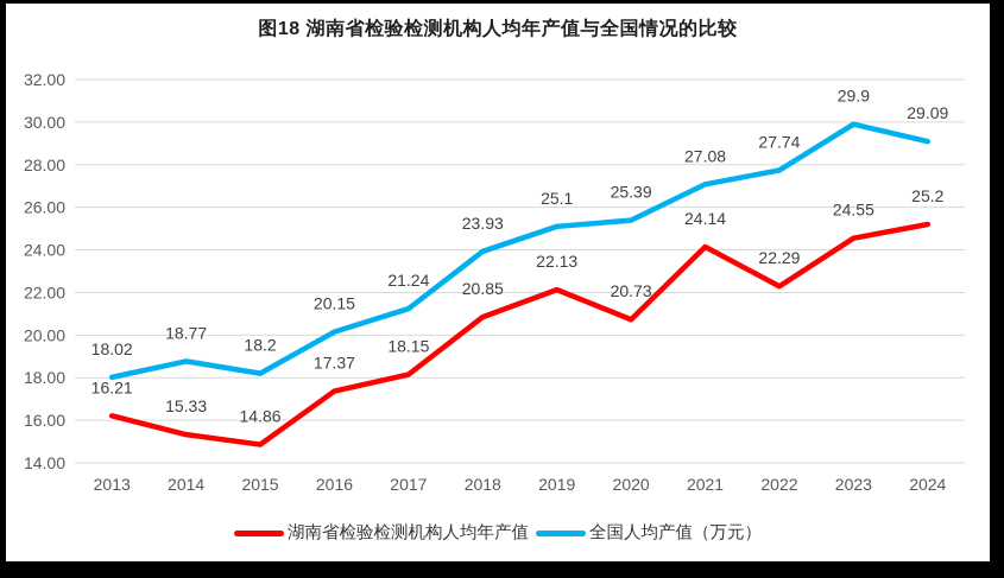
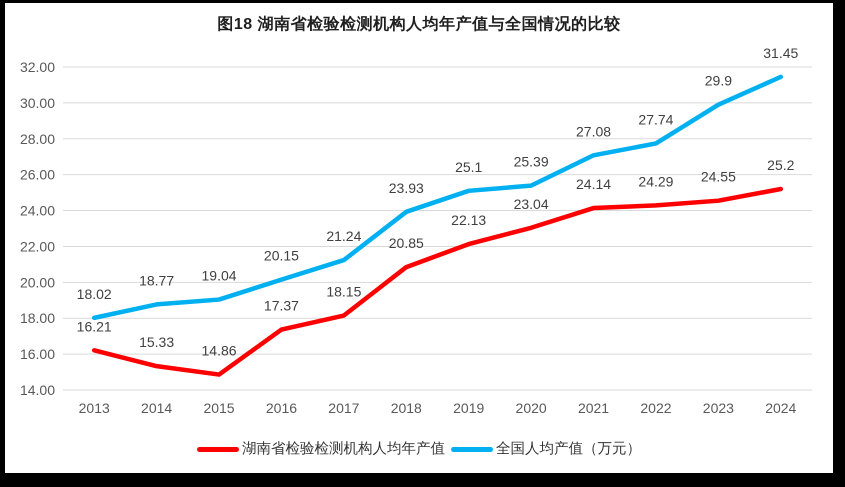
全国人均产值（万元）/2015: 18.2 -> 19.04
湖南省检验检测机构人均年产值/2020: 20.73 -> 23.04
湖南省检验检测机构人均年产值/2022: 22.29 -> 24.29
全国人均产值（万元）/2024: 29.09 -> 31.45
